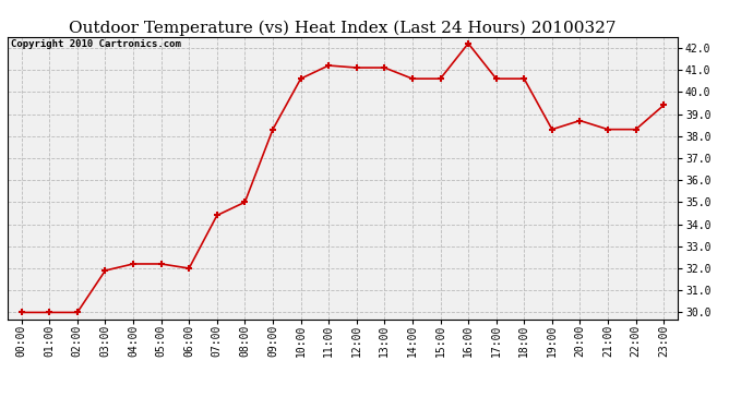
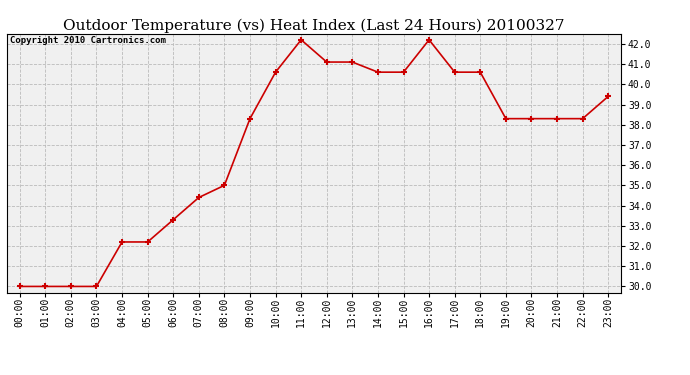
03:00: 31.9 -> 30.0
06:00: 32.0 -> 33.3
11:00: 41.2 -> 42.2
20:00: 38.7 -> 38.3
